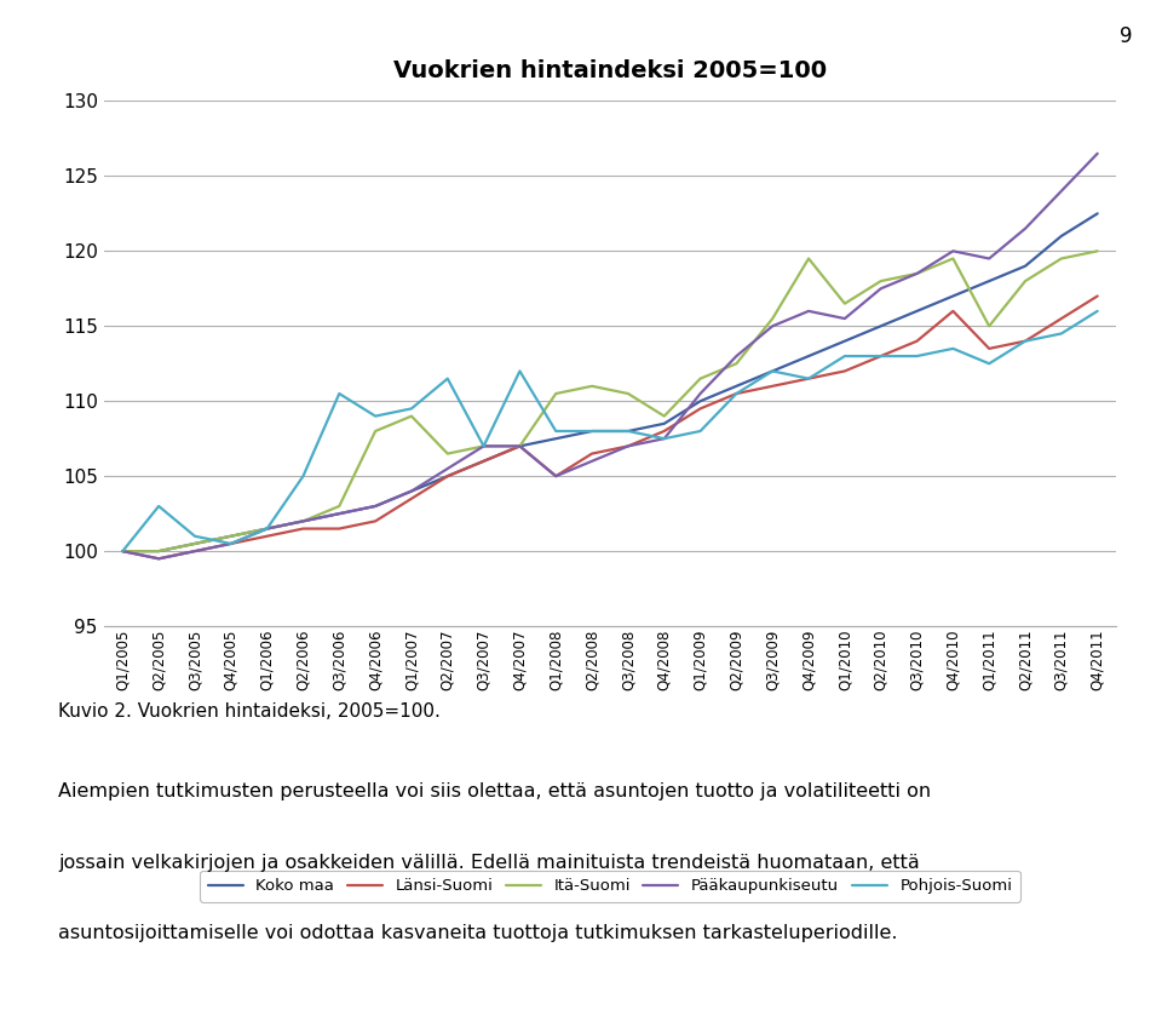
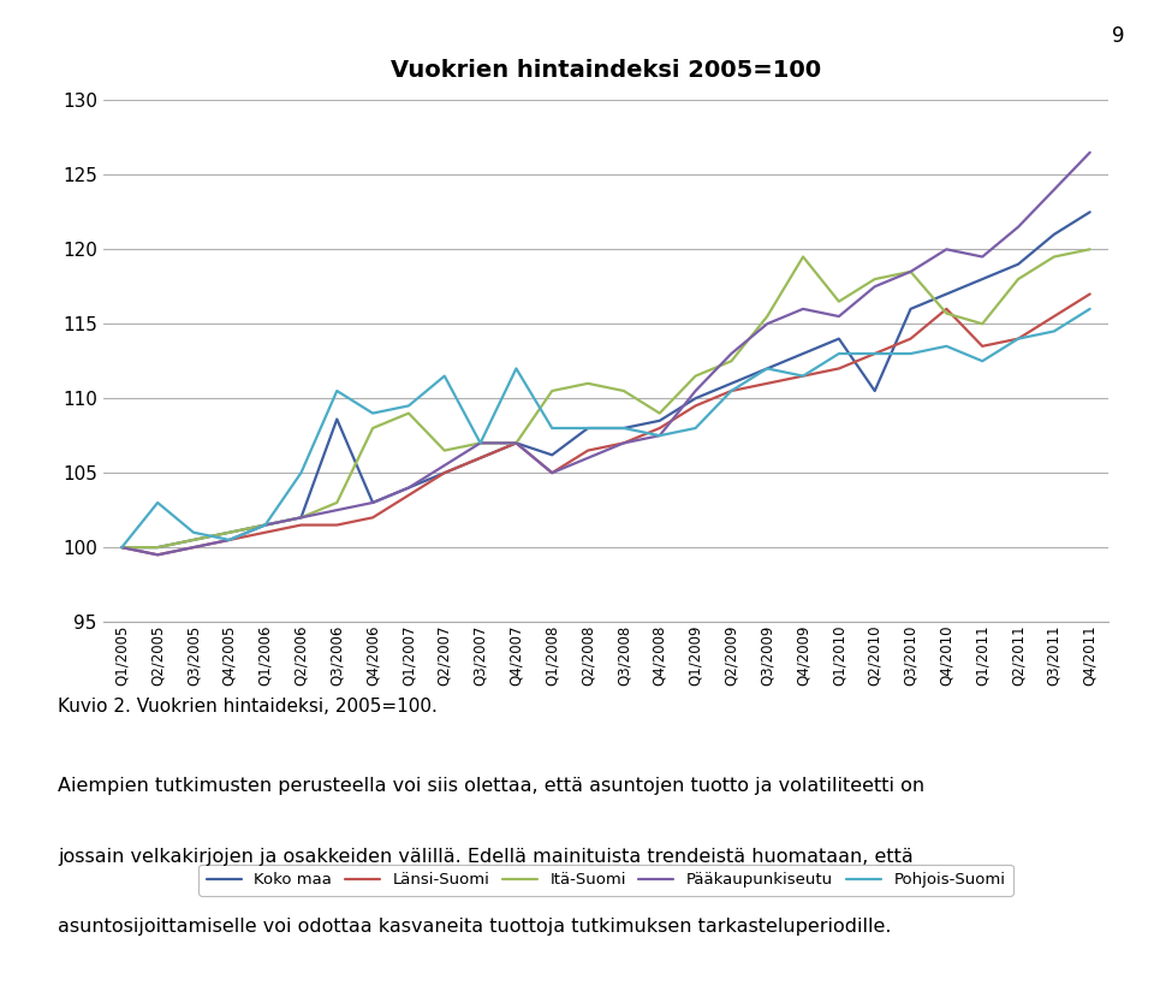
Koko maa/Q3/2006: 102.5 -> 108.6
Koko maa/Q1/2008: 107.5 -> 106.2
Koko maa/Q2/2010: 115.0 -> 110.5
Itä-Suomi/Q4/2010: 119.5 -> 115.7
